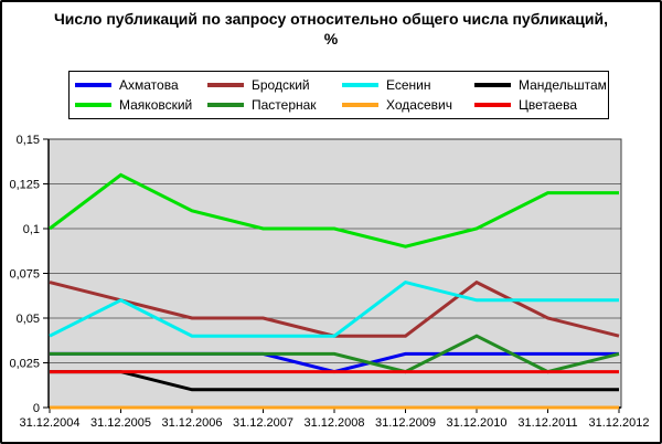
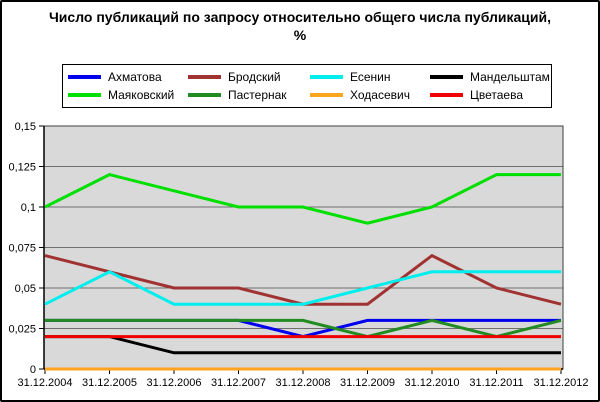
Маяковский/31.12.2005: 0,13 -> 0,12
Есенин/31.12.2009: 0,07 -> 0,05
Пастернак/31.12.2010: 0,04 -> 0,03
